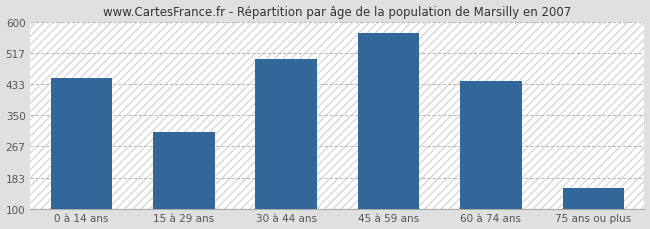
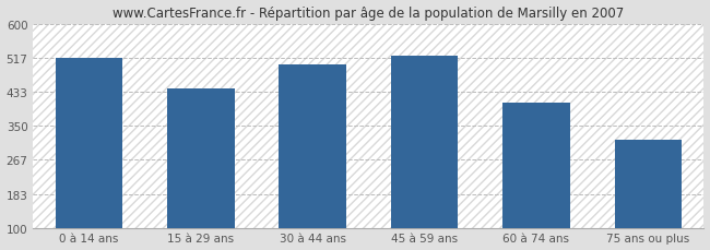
0 à 14 ans: 450 -> 515
15 à 29 ans: 305 -> 440
45 à 59 ans: 570 -> 520
60 à 74 ans: 440 -> 405
75 ans ou plus: 155 -> 315
